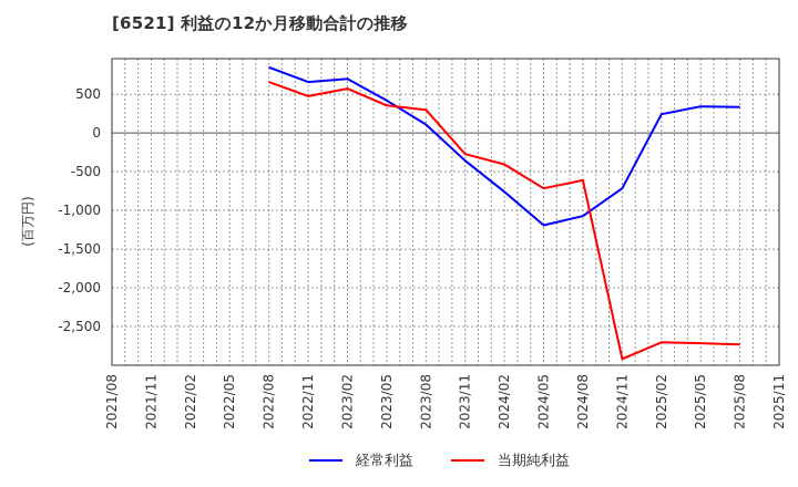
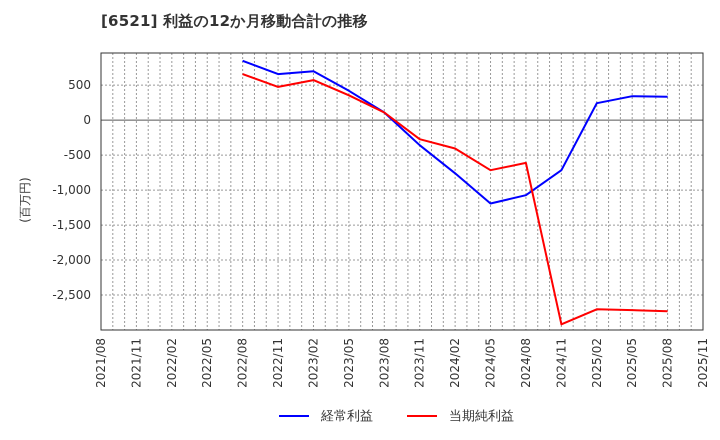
当期純利益/2023/08: 300 -> 100
